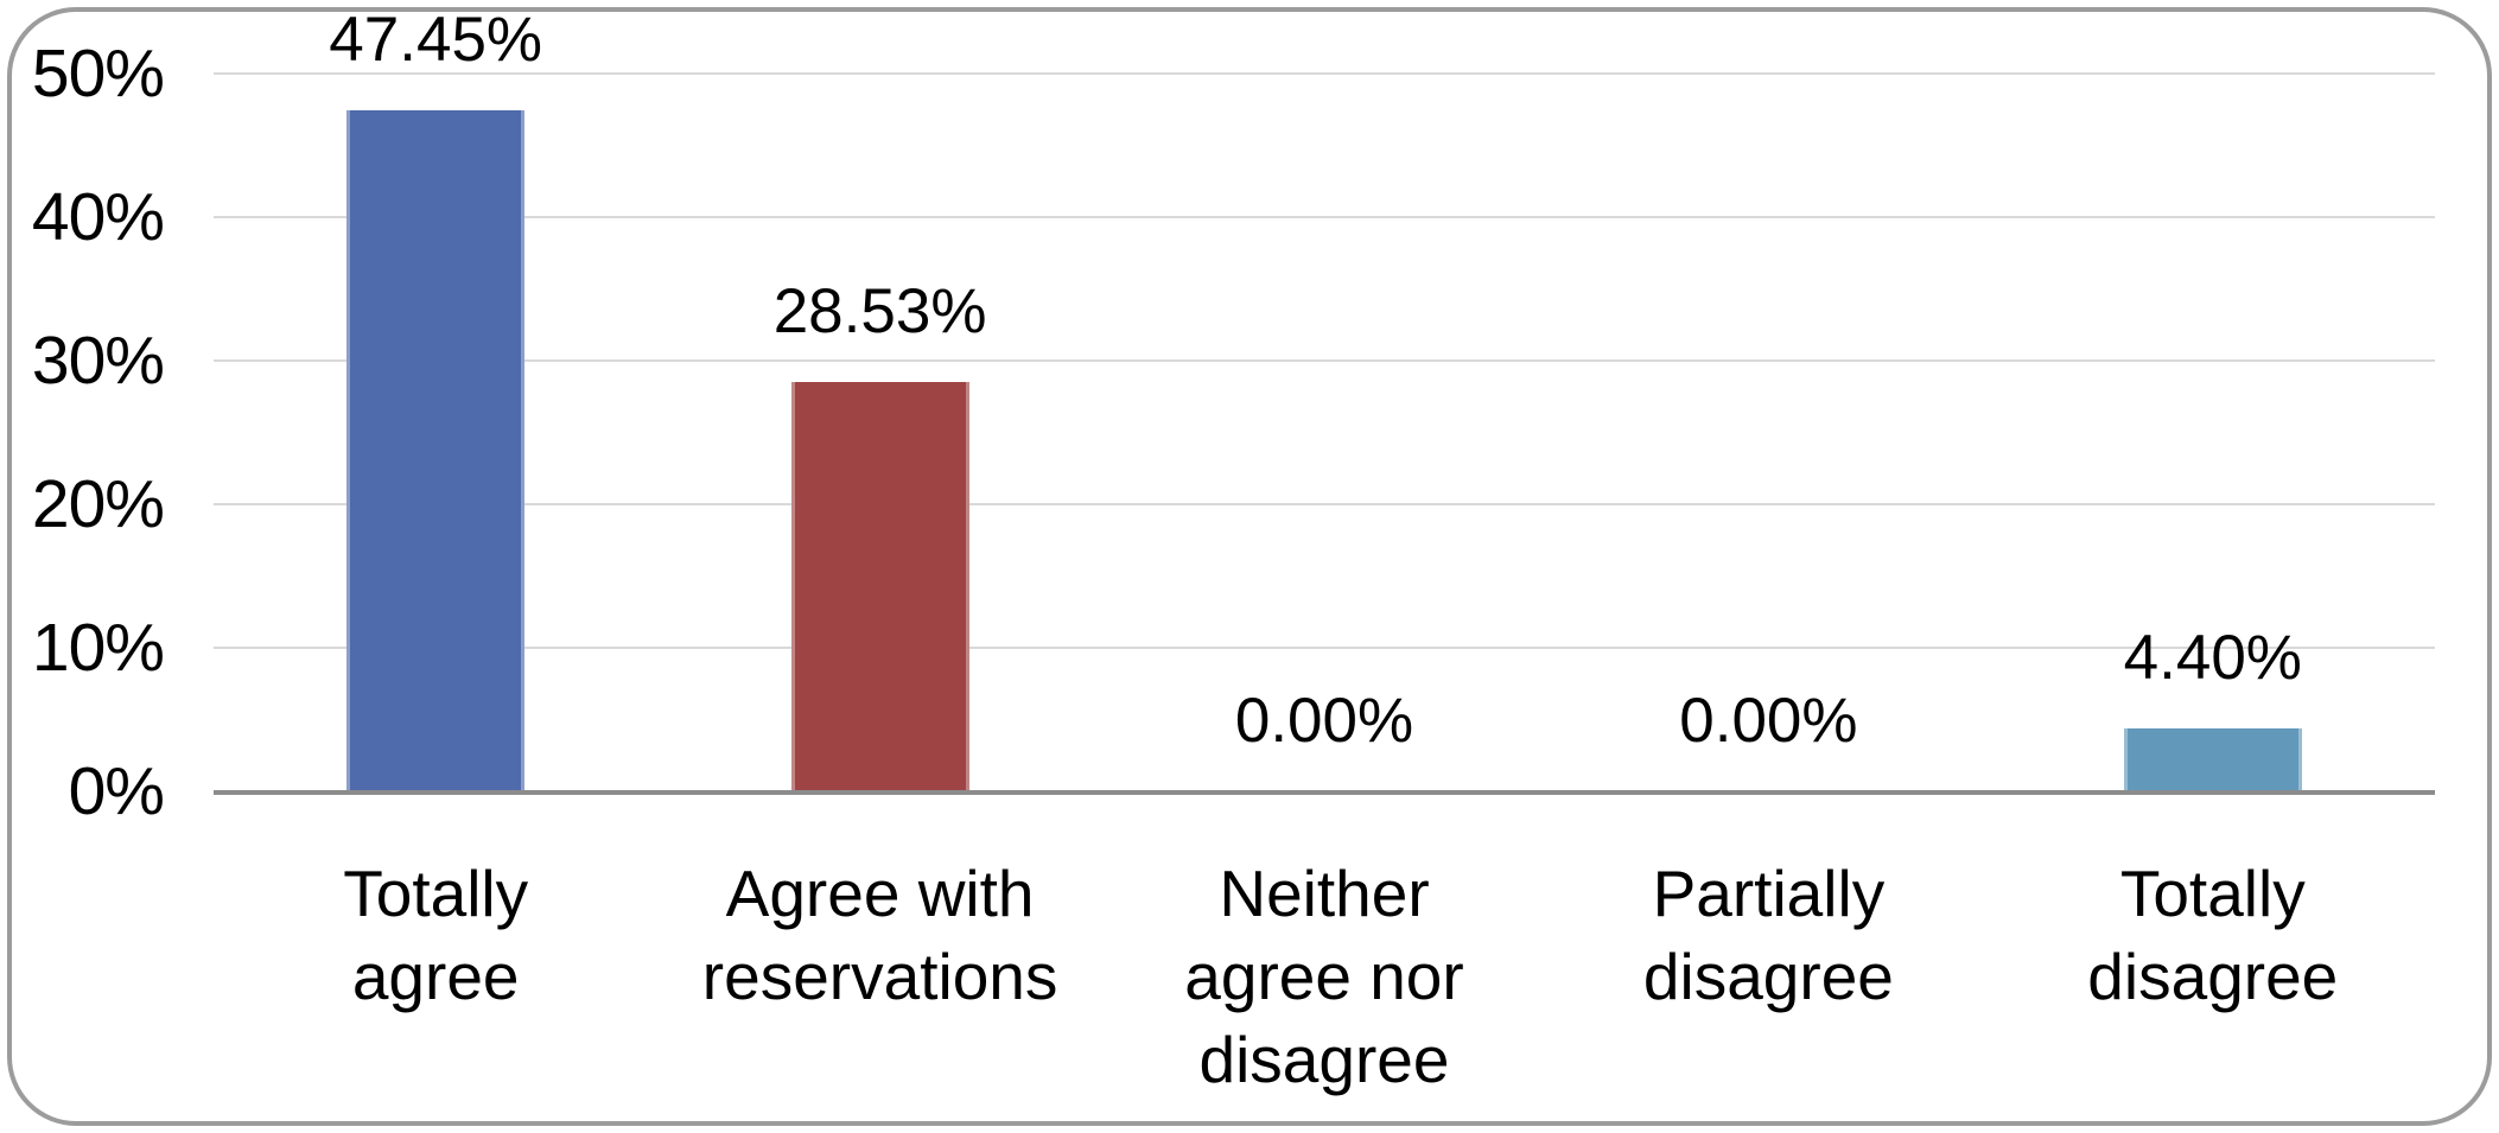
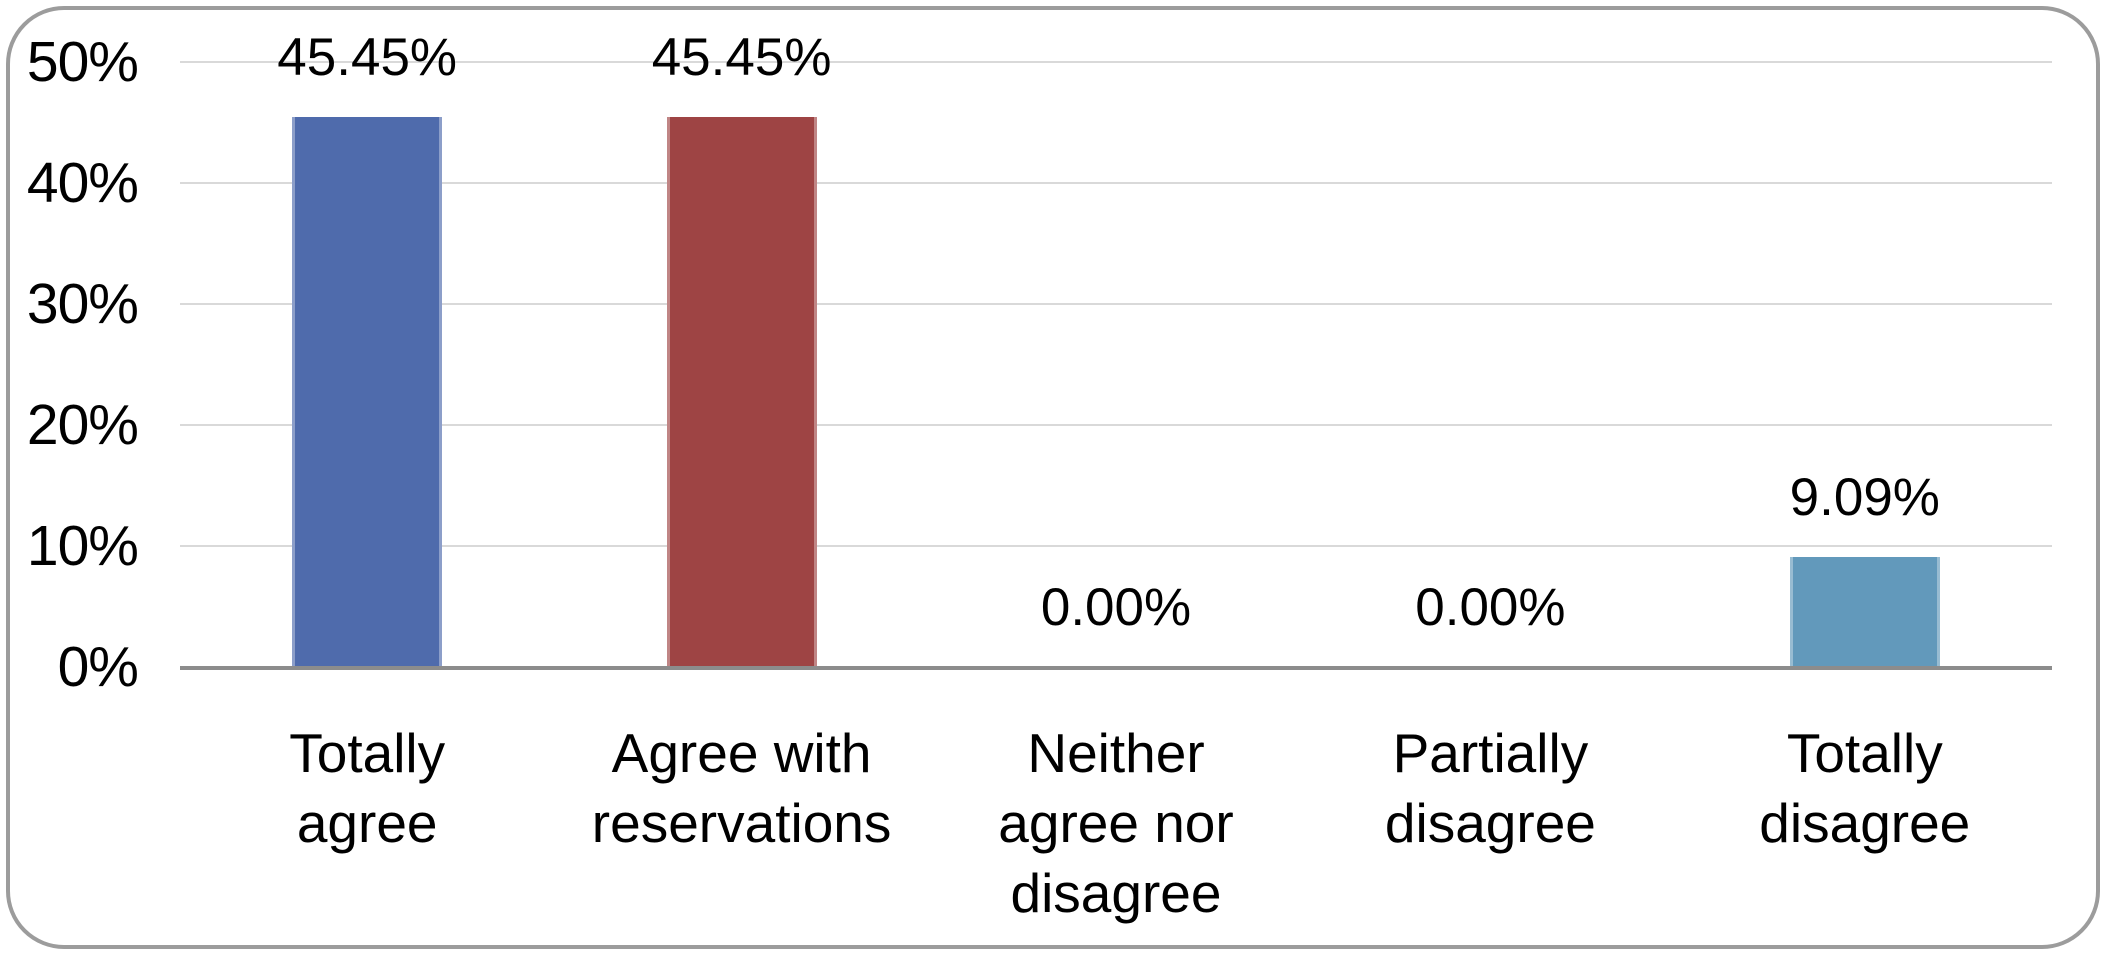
Totally agree: 47.45% -> 45.45%
Agree with reservations: 28.53% -> 45.45%
Totally disagree: 4.40% -> 9.09%
